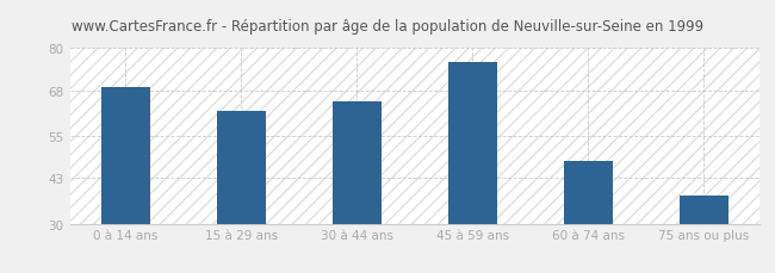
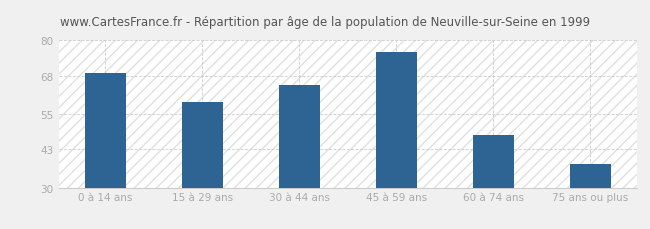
15 à 29 ans: 62 -> 59
